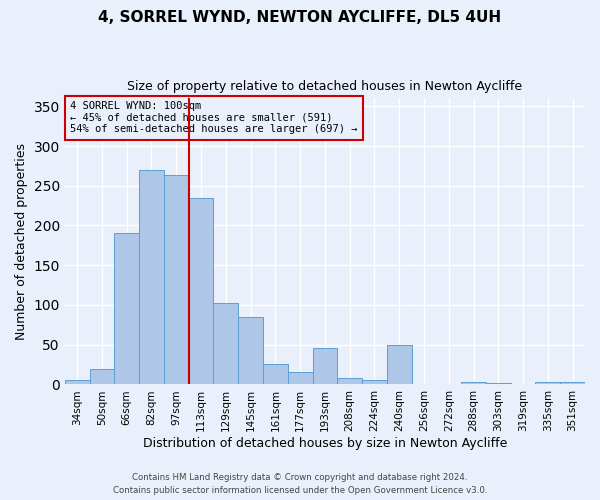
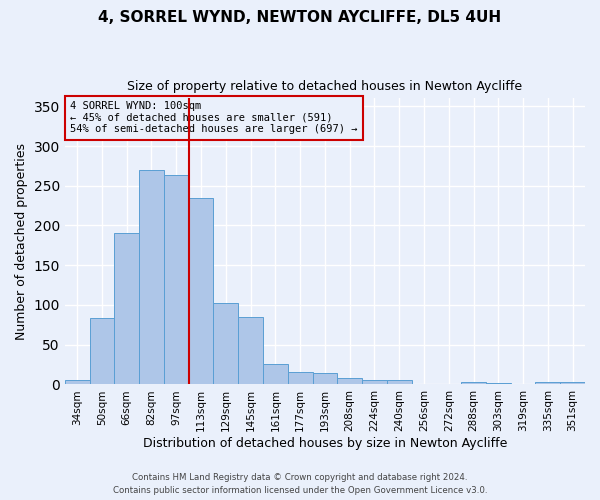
50sqm: 20 -> 83
193sqm: 46 -> 15
240sqm: 50 -> 5
